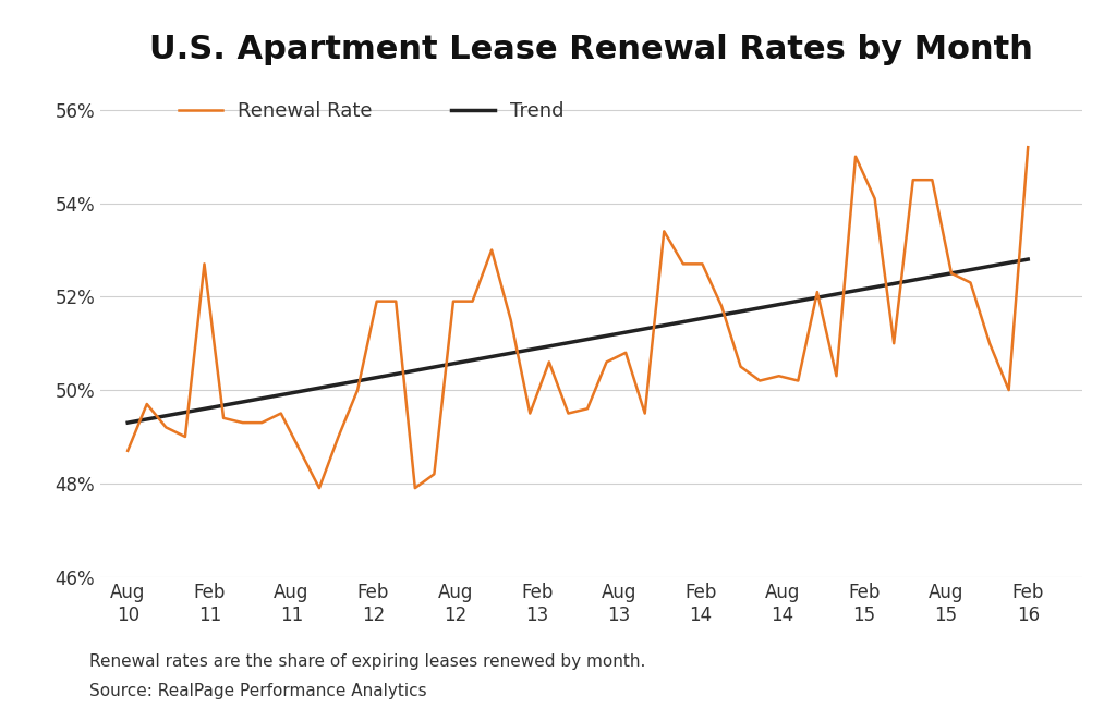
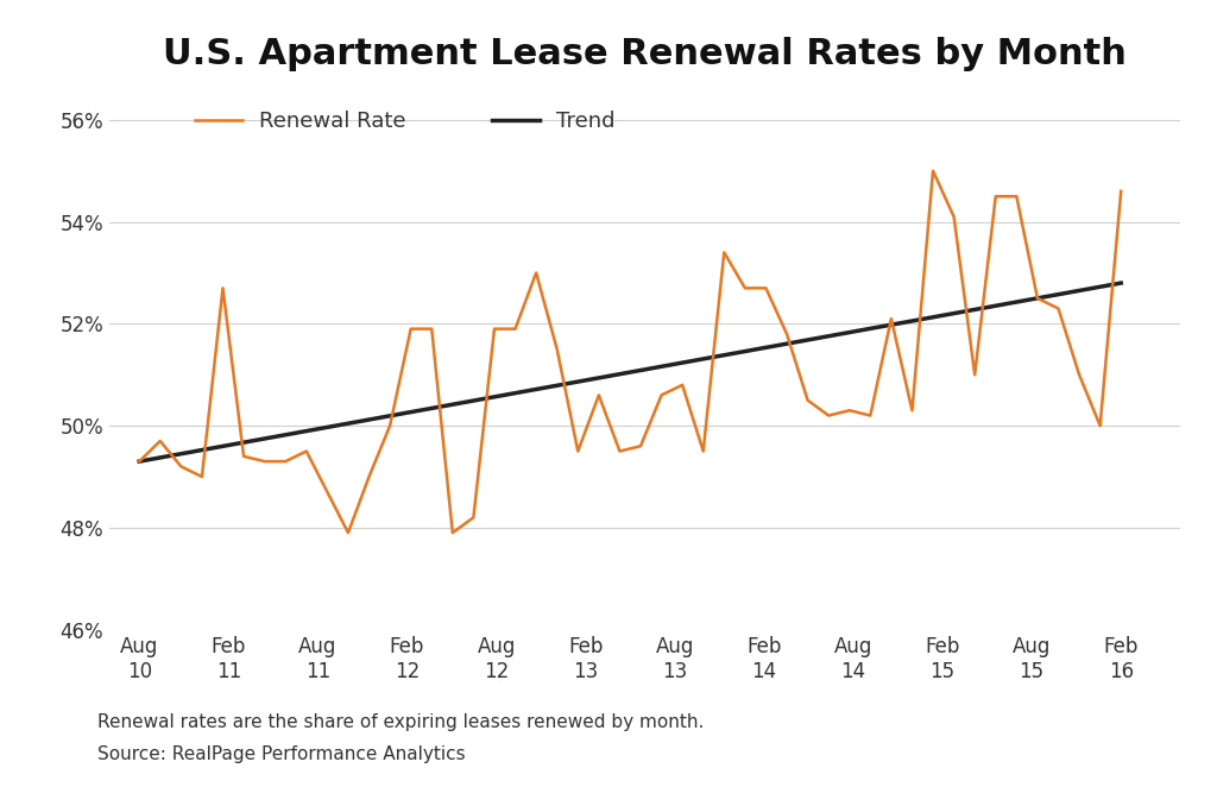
Aug 10: 48.7% -> 49.3%
Feb 16: 55.2% -> 54.6%
